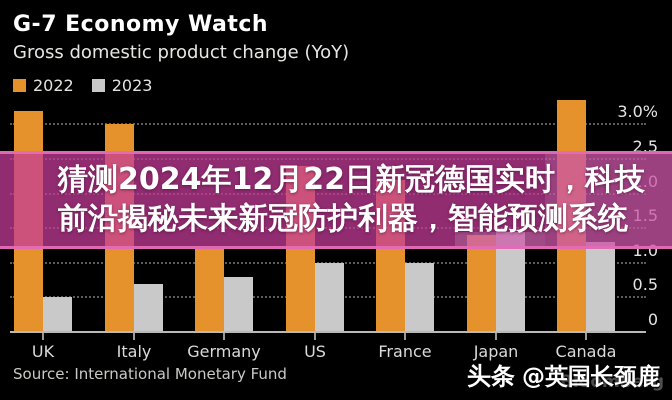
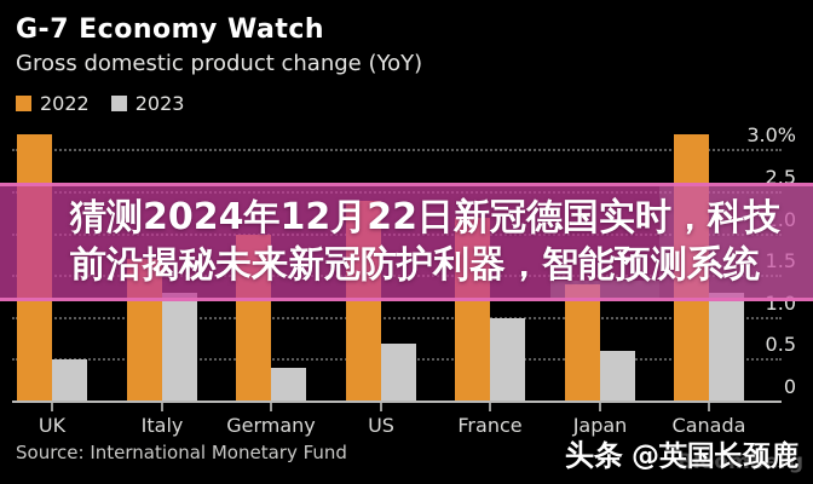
2022/Italy: 3.0% -> 1.7%
2023/Italy: 0.7% -> 1.3%
2022/Germany: 1.2% -> 2.0%
2023/Germany: 0.8% -> 0.4%
2023/US: 1.0% -> 0.7%
2023/Japan: 1.4% -> 0.6%
2022/Canada: 3.4% -> 3.2%
